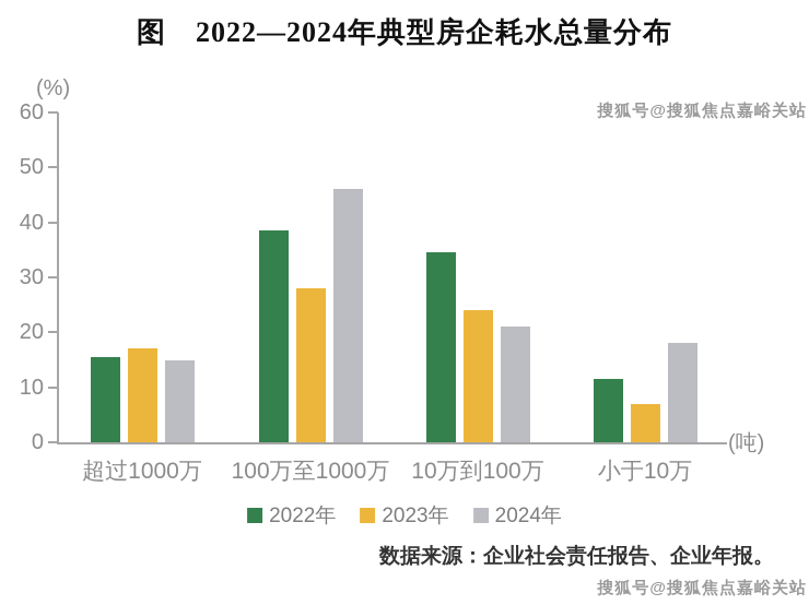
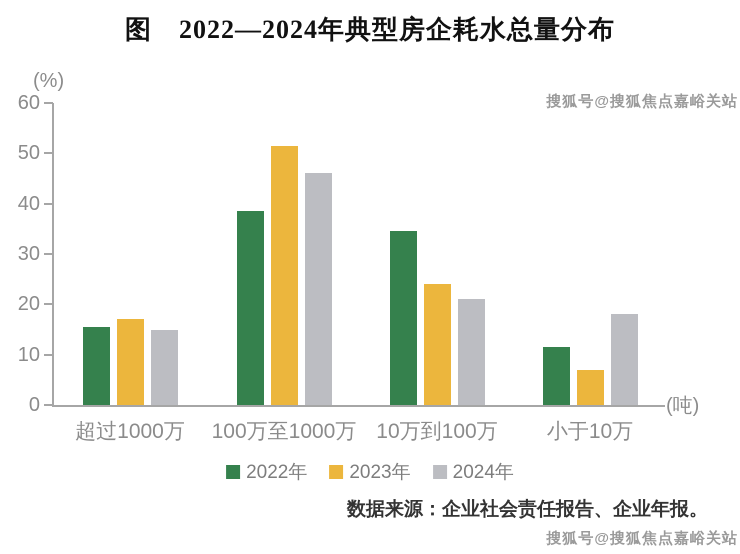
2023年/100万至1000万: 28 -> 52
